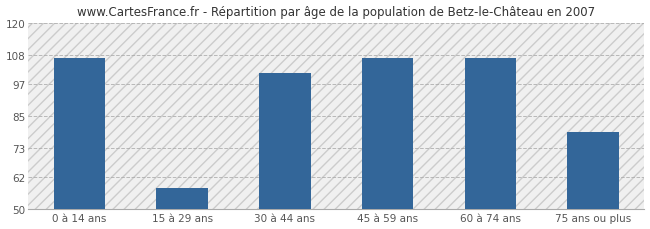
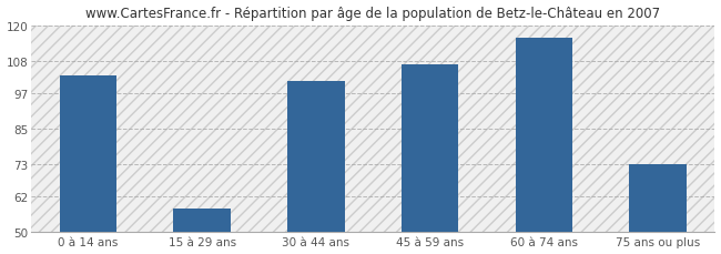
0 à 14 ans: 107 -> 103
60 à 74 ans: 107 -> 116
75 ans ou plus: 79 -> 73
